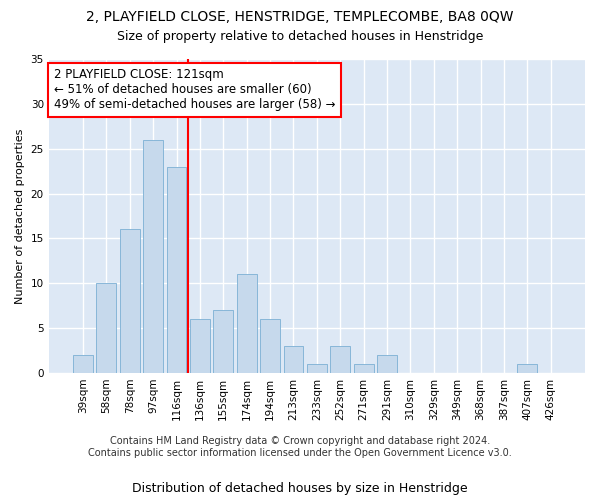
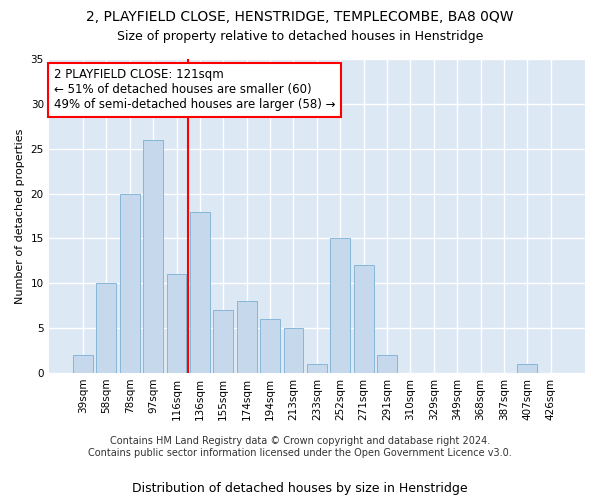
78sqm: 16 -> 20
116sqm: 23 -> 11
136sqm: 6 -> 18
174sqm: 11 -> 8
213sqm: 3 -> 5
252sqm: 3 -> 15
271sqm: 1 -> 12
